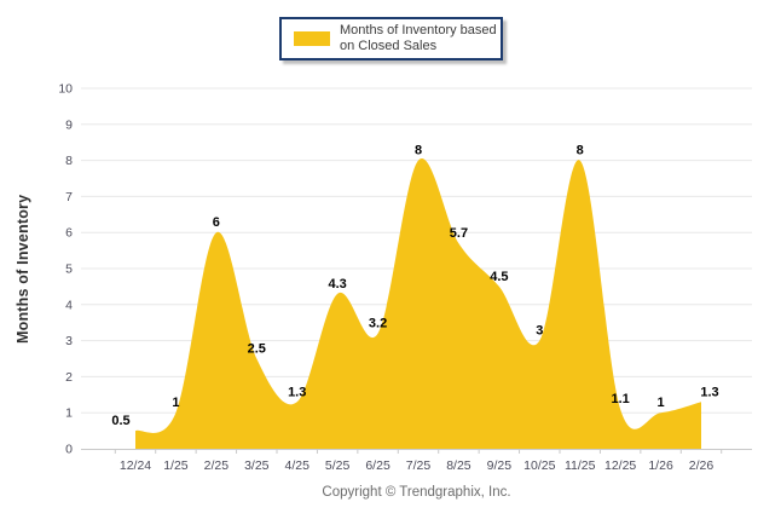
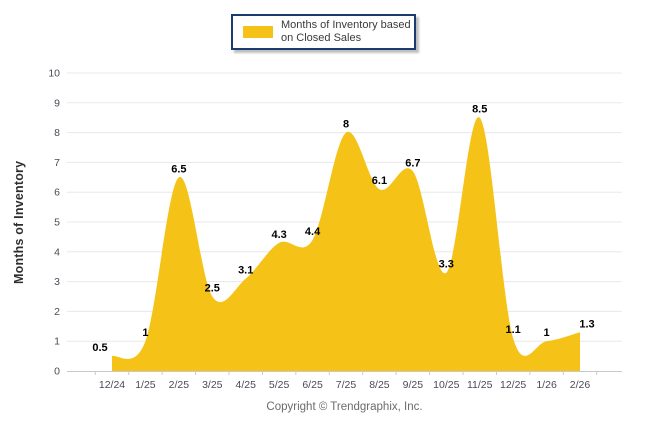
2/25: 6 -> 6.5
4/25: 1.3 -> 3.1
6/25: 3.2 -> 4.4
8/25: 5.7 -> 6.1
9/25: 4.5 -> 6.7
10/25: 3 -> 3.3
11/25: 8 -> 8.5
